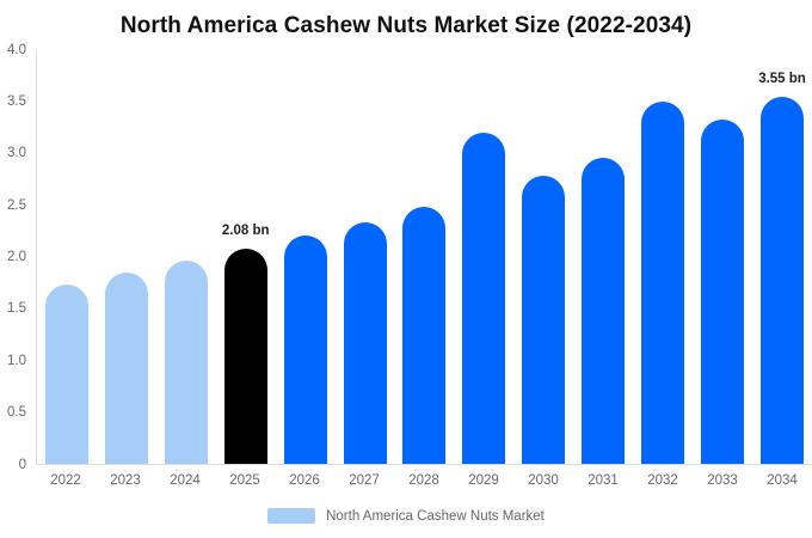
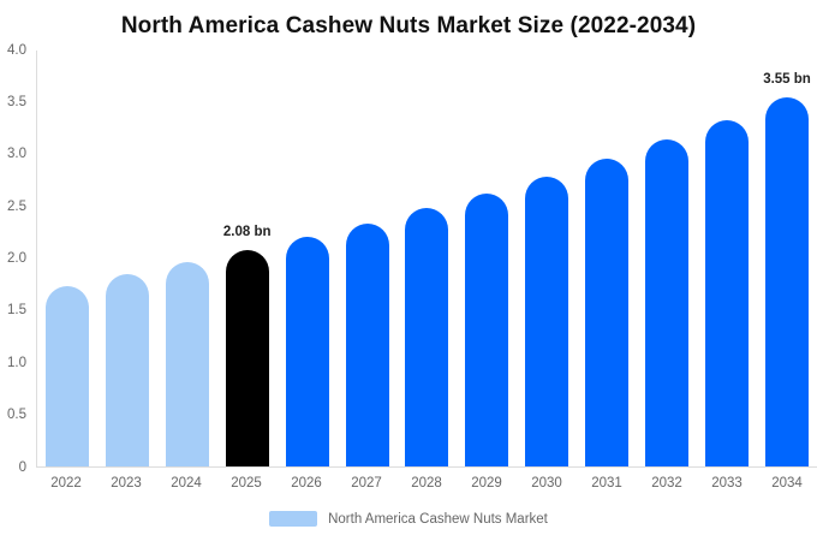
2029: 3.2 -> 2.6
2032: 3.5 -> 3.1
